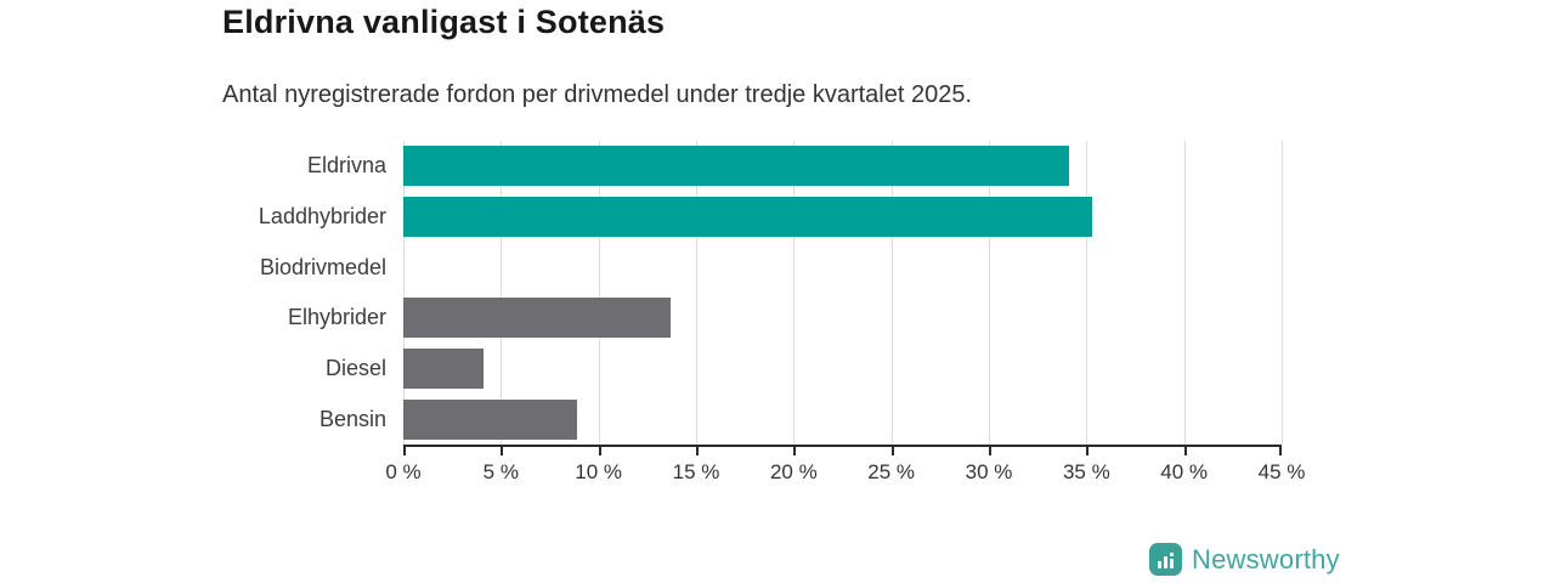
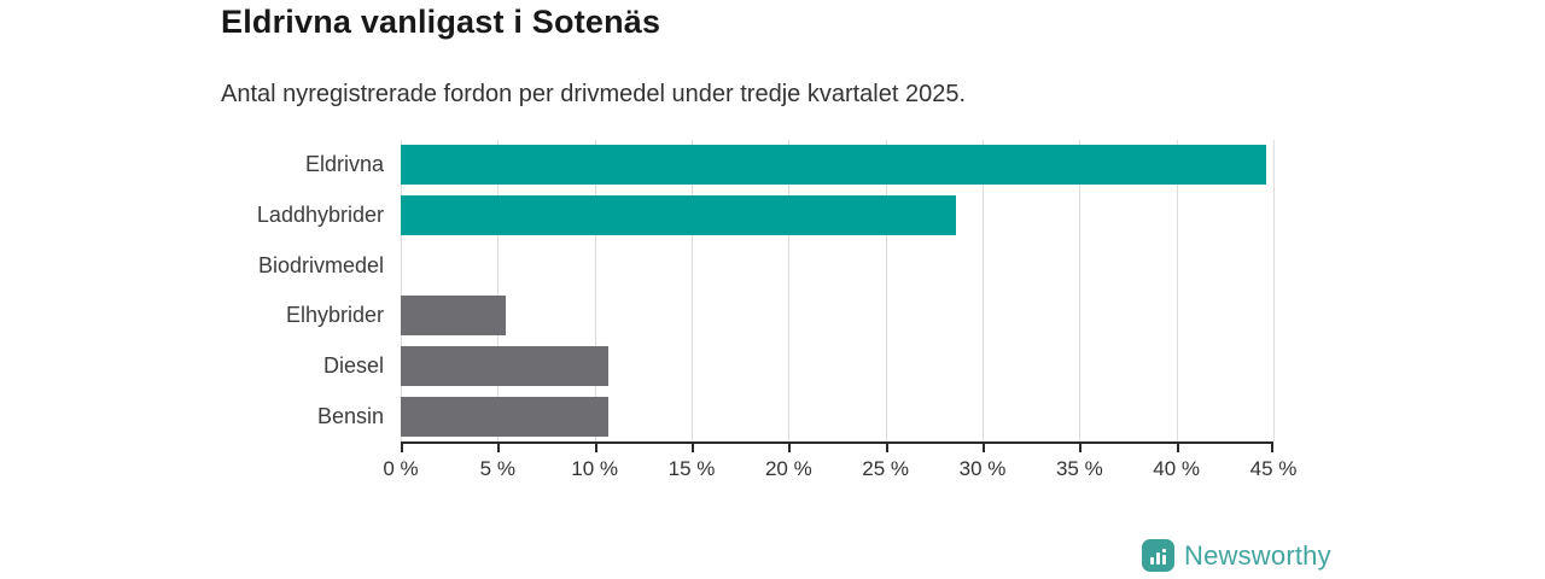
Eldrivna: 34.1% -> 44.6%
Laddhybrider: 35.3% -> 28.6%
Elhybrider: 13.7% -> 5.4%
Diesel: 4.1% -> 10.7%
Bensin: 8.9% -> 10.7%
